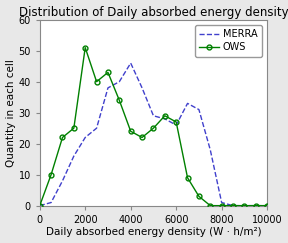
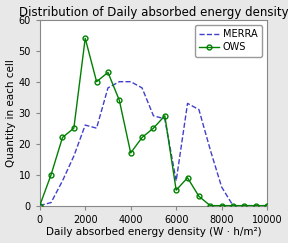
OWS/2000: 51 -> 54
MERRA/2000: 22 -> 26
OWS/4000: 24 -> 17
MERRA/4000: 46 -> 40
OWS/6000: 27 -> 5
MERRA/6000: 26 -> 8
MERRA/8000: 1 -> 6
